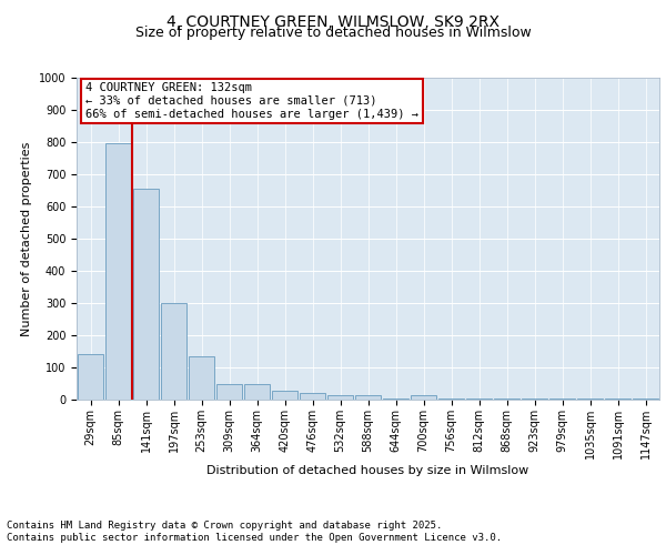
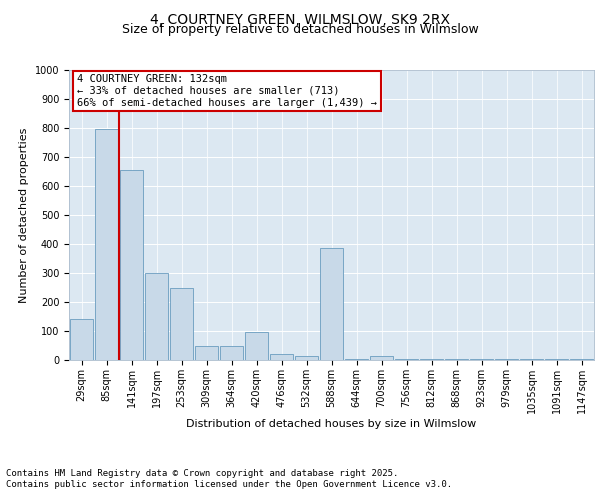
253sqm: 135 -> 250
420sqm: 28 -> 95
588sqm: 15 -> 385
